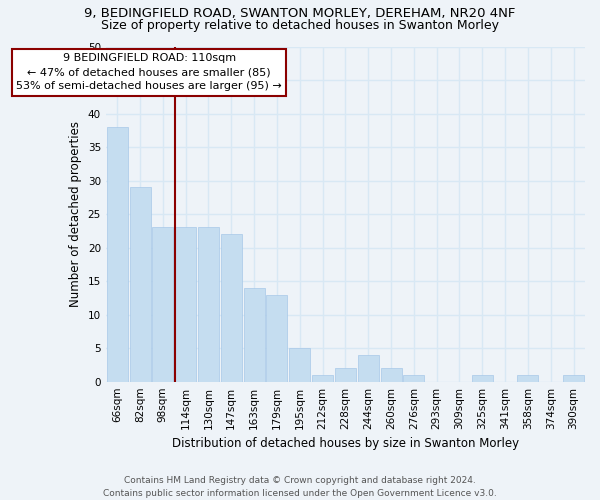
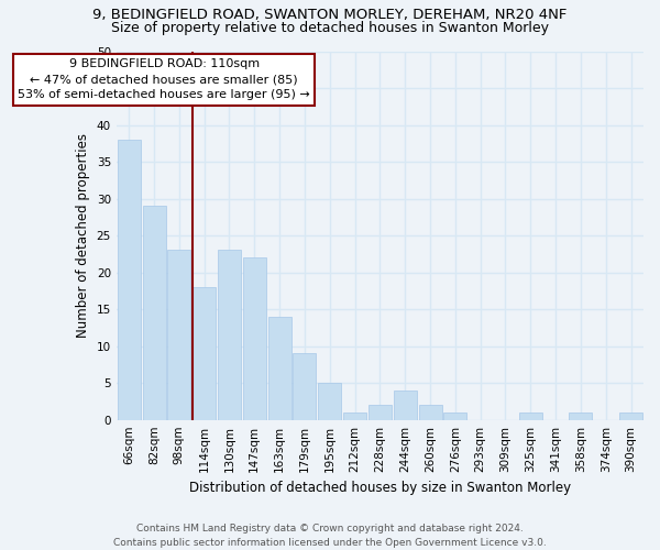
114sqm: 23 -> 18
179sqm: 13 -> 9
